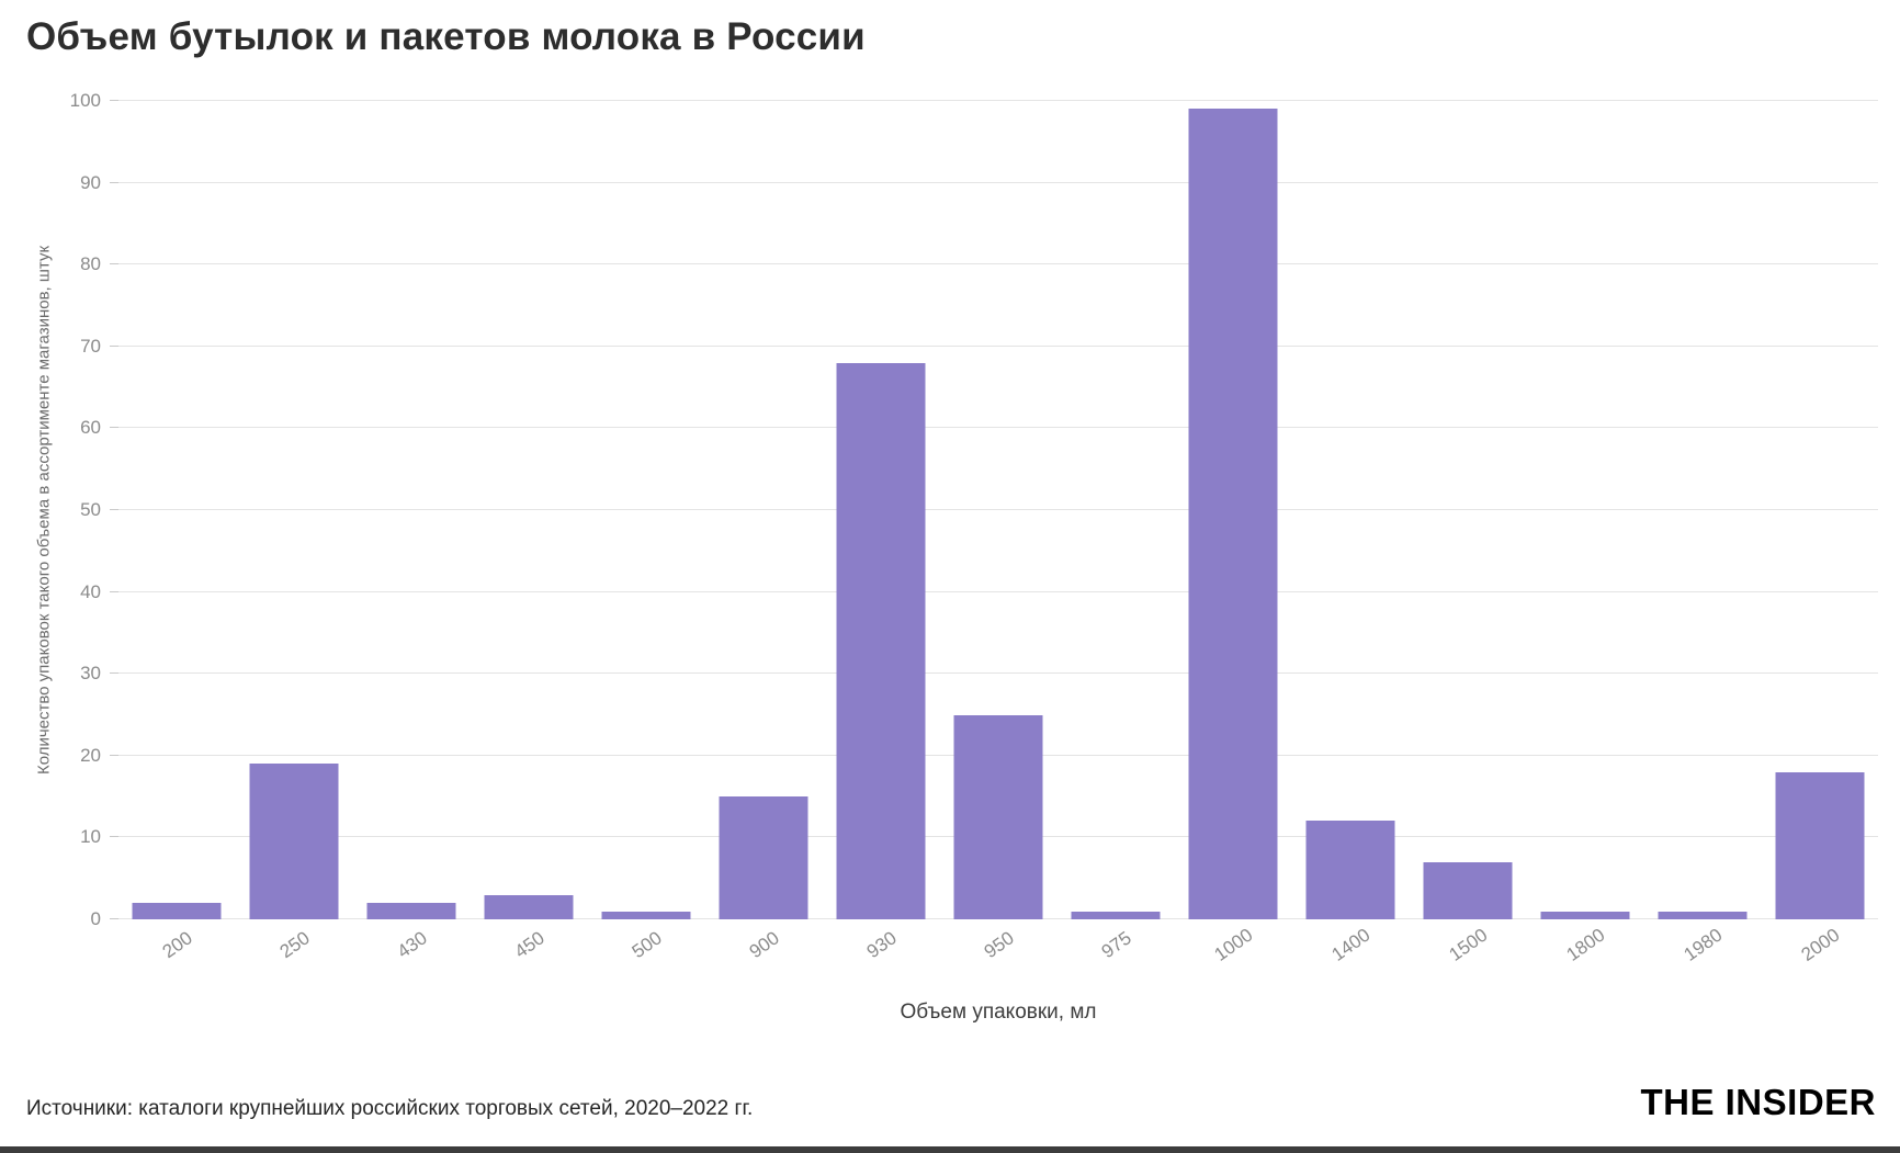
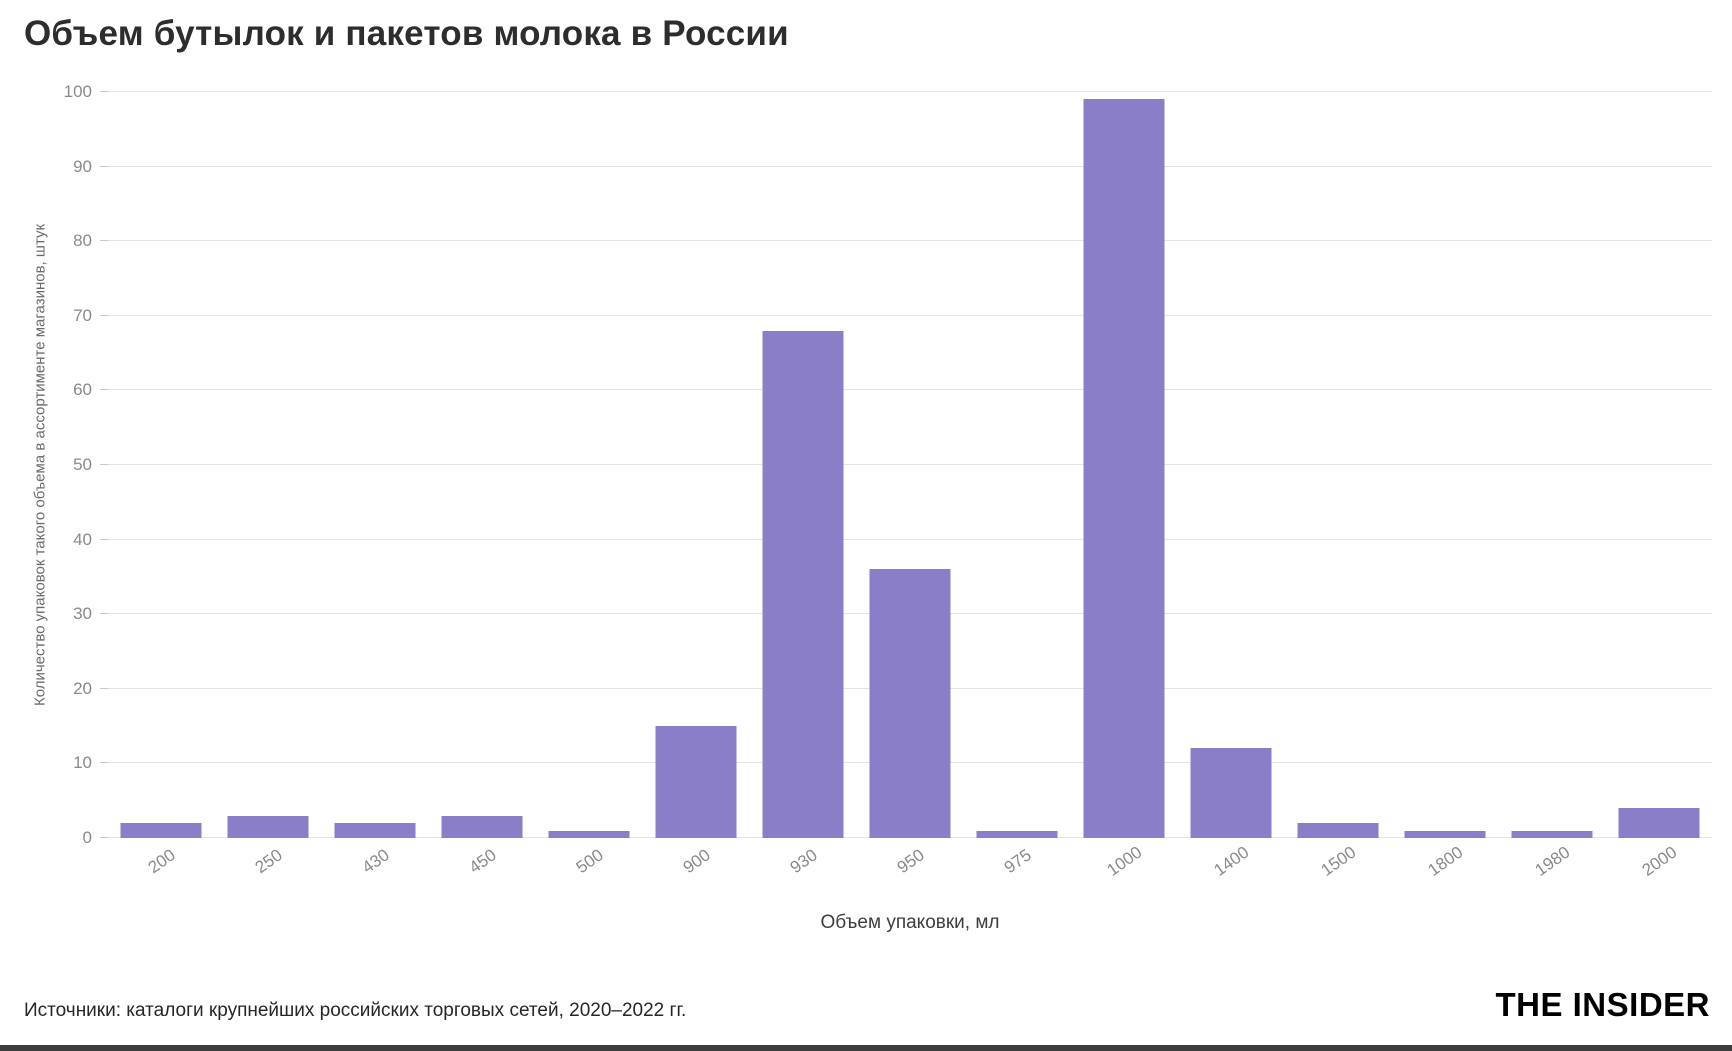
250: 19 -> 3
950: 25 -> 36
1500: 7 -> 2
2000: 18 -> 4
